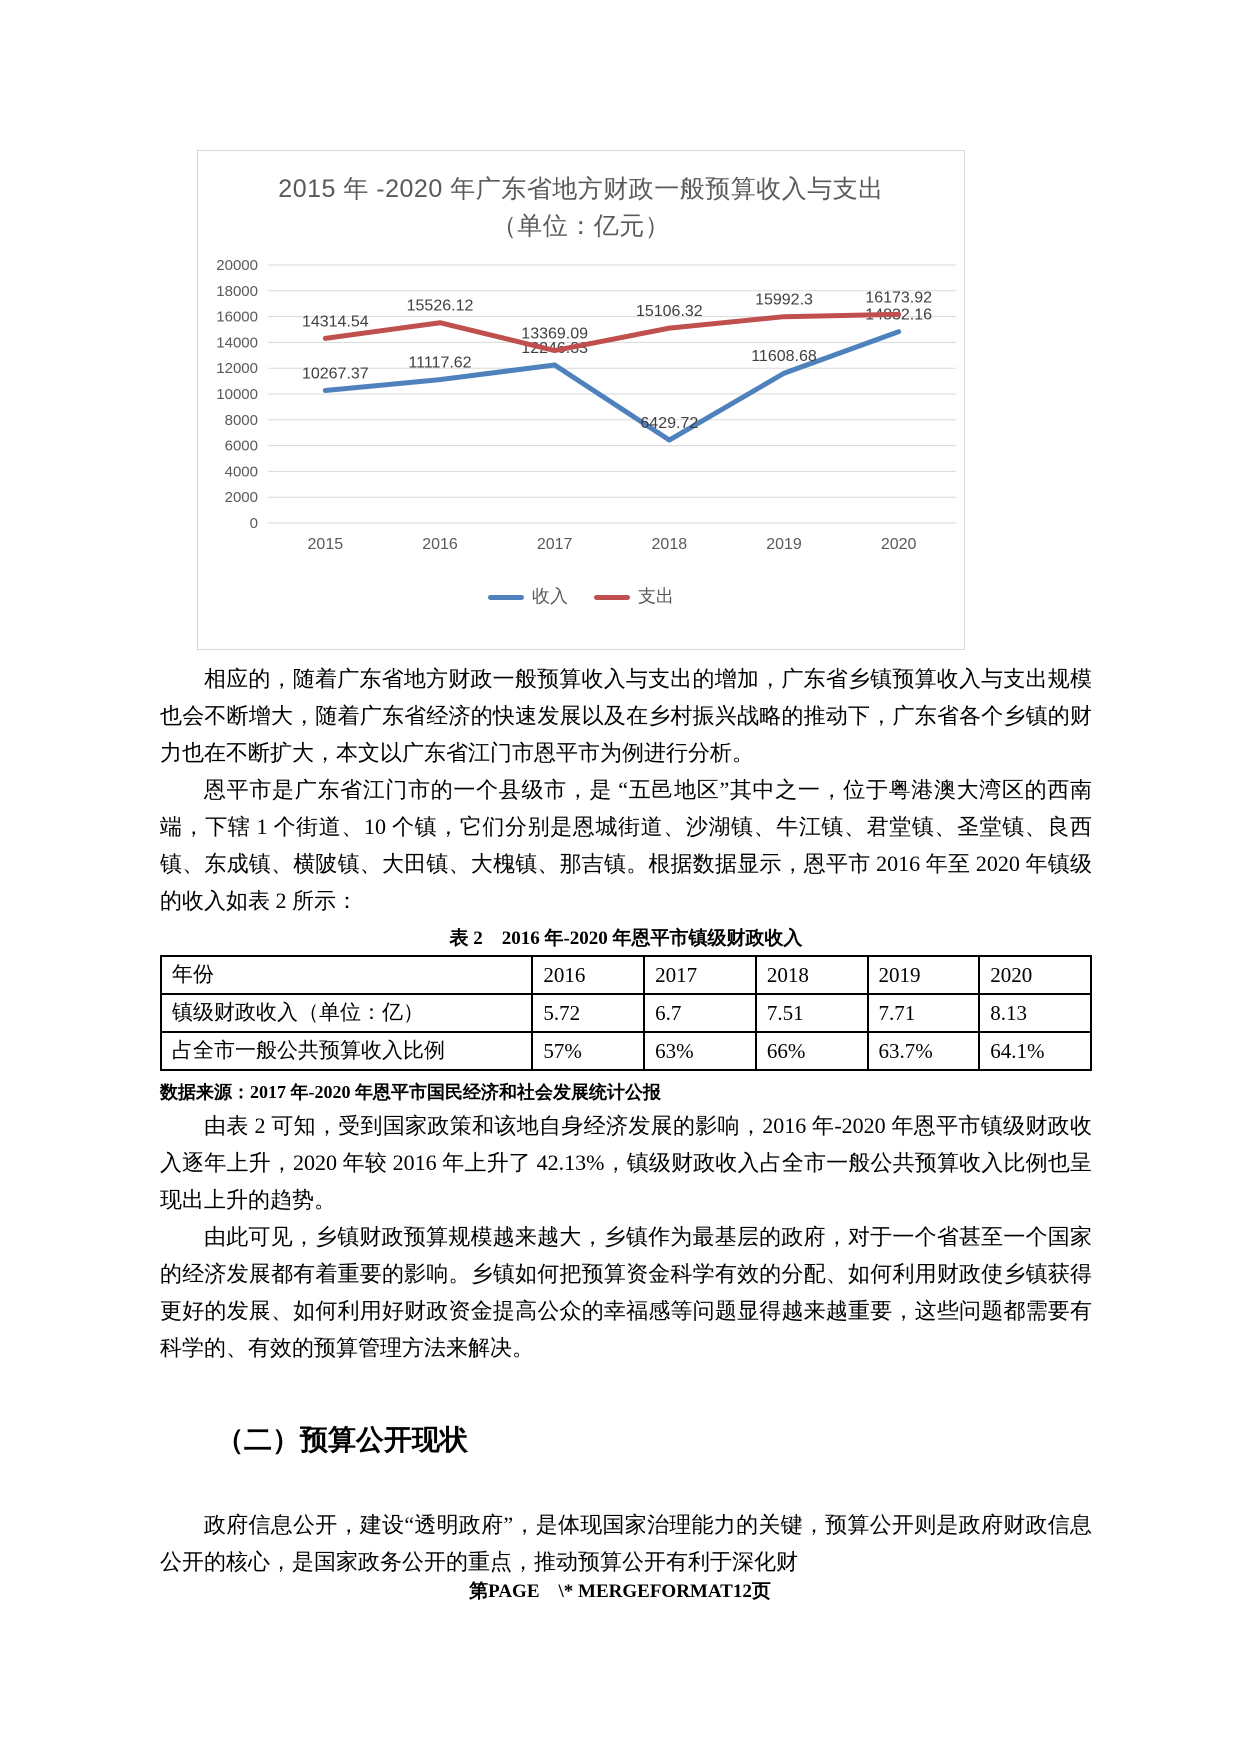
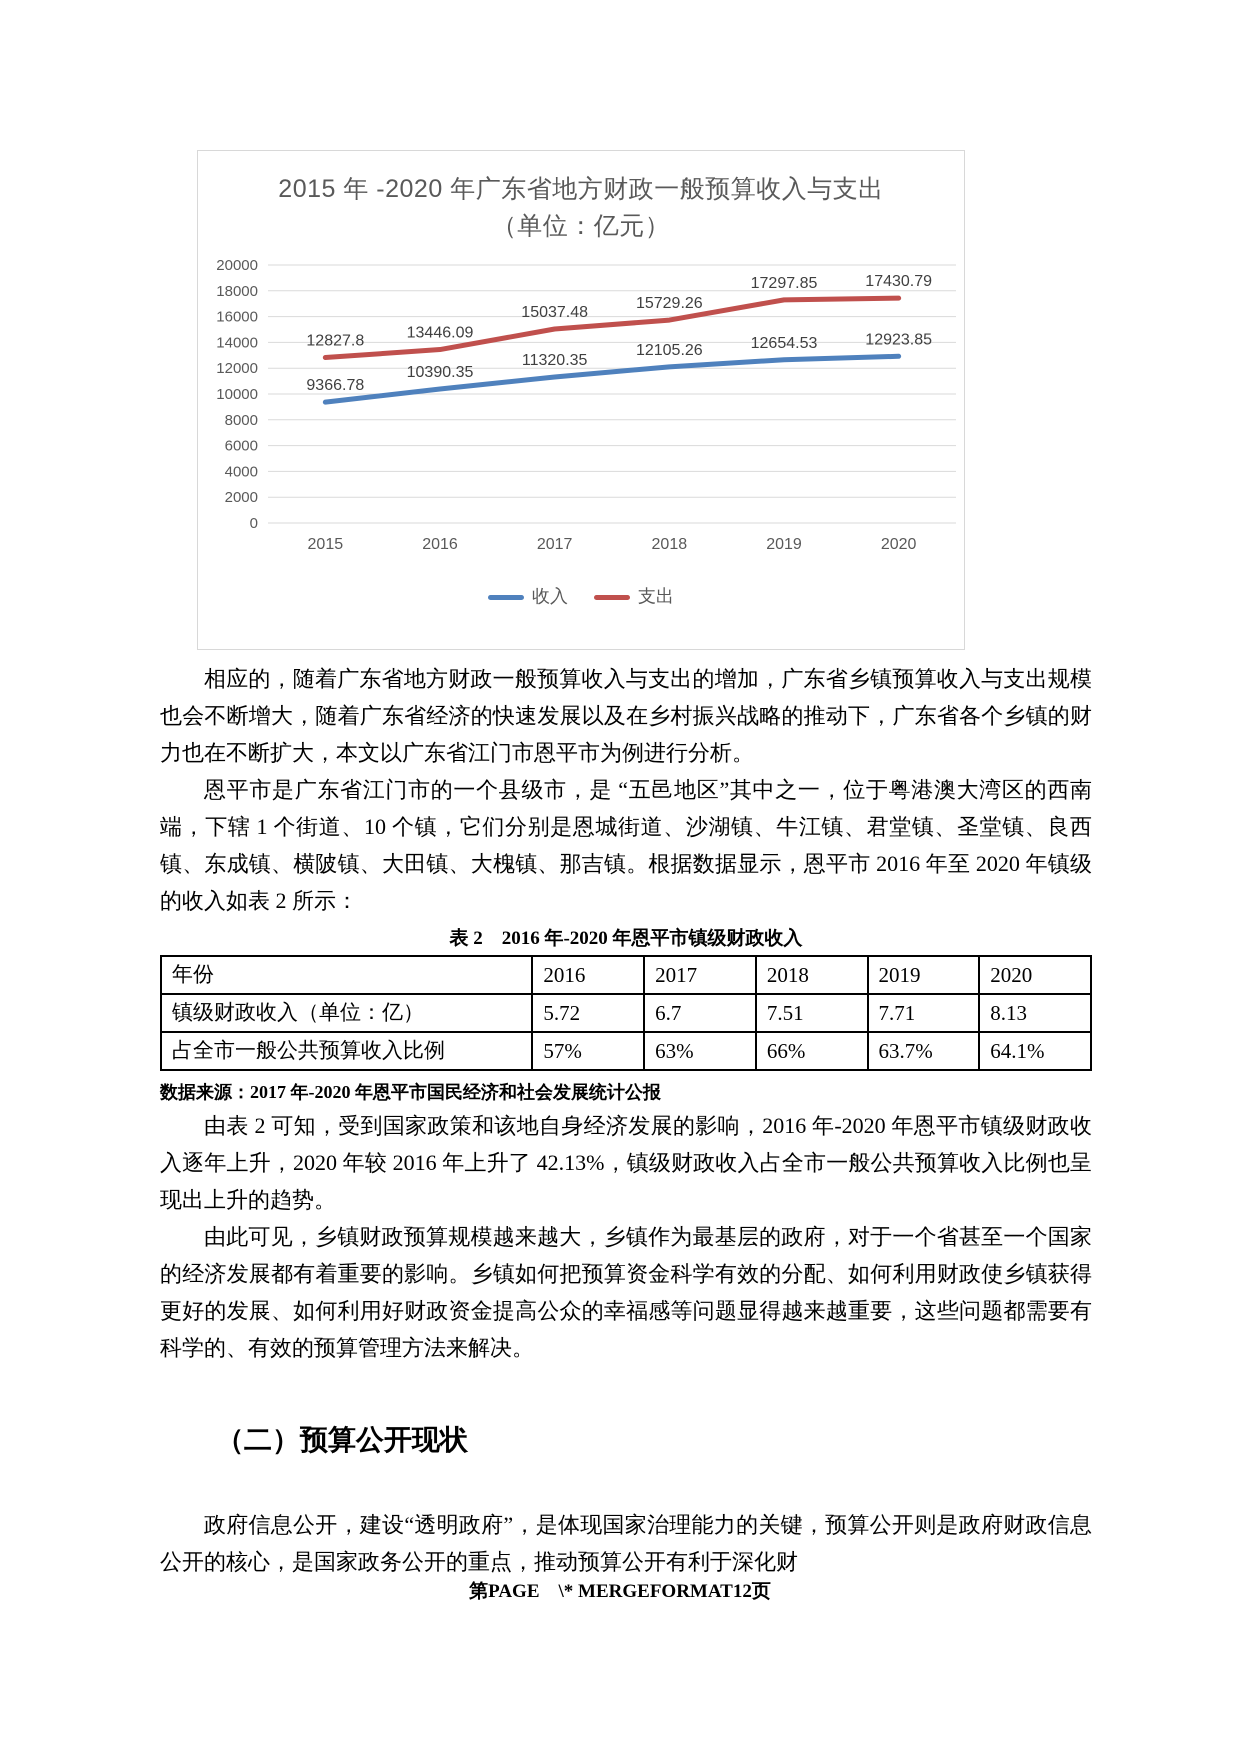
收入/2015: 10267.37 -> 9366.78
支出/2015: 14314.54 -> 12827.8
收入/2016: 11117.62 -> 10390.35
支出/2016: 15526.12 -> 13446.09
收入/2017: 12246.33 -> 11320.35
支出/2017: 13369.09 -> 15037.48
收入/2018: 6429.72 -> 12105.26
支出/2018: 15106.32 -> 15729.26
收入/2019: 11608.68 -> 12654.53
支出/2019: 15992.3 -> 17297.85
收入/2020: 14832.16 -> 12923.85
支出/2020: 16173.92 -> 17430.79
